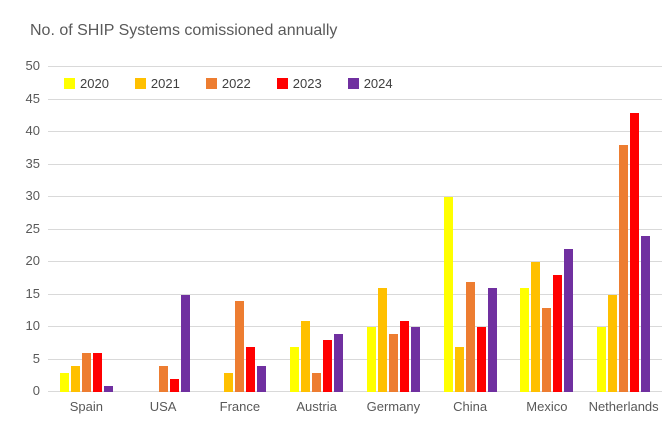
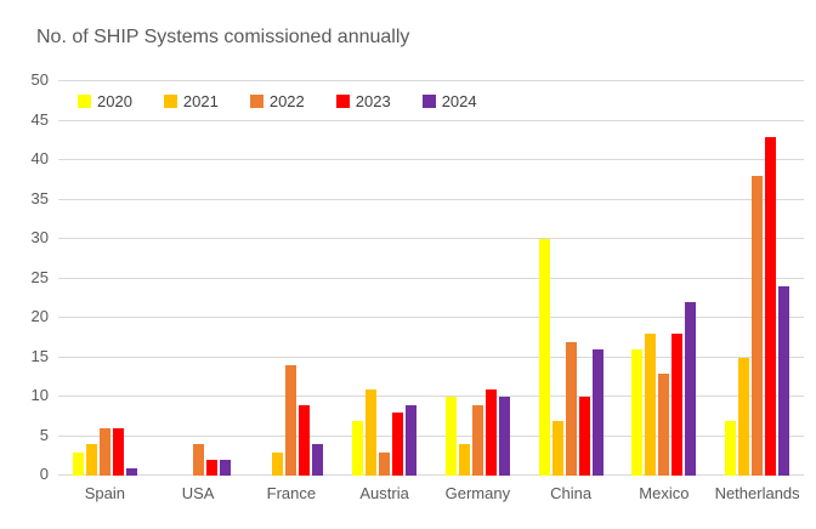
2024/USA: 15 -> 2
2023/France: 7 -> 9
2021/Germany: 16 -> 4
2021/Mexico: 20 -> 18
2020/Netherlands: 10 -> 7
